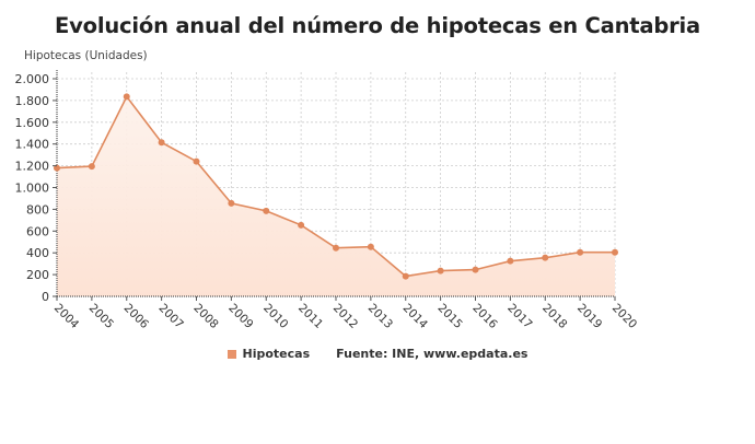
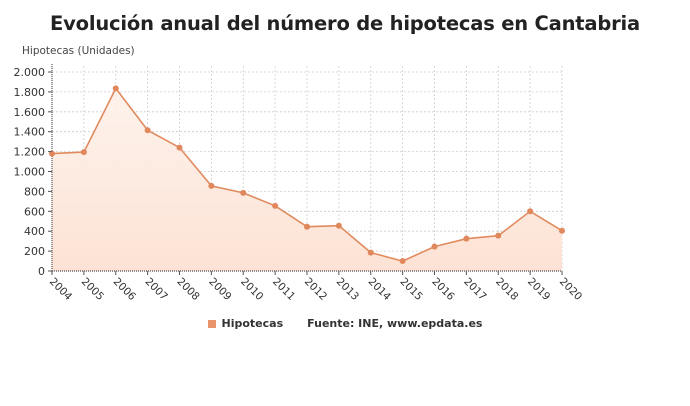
2015: 200 -> 100
2019: 400 -> 600
